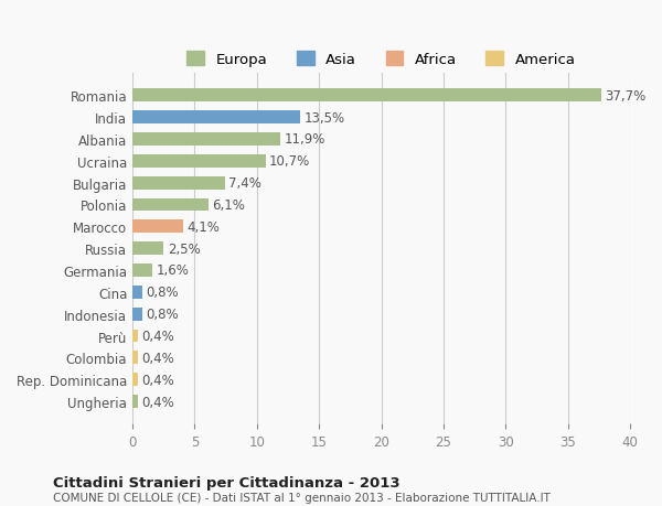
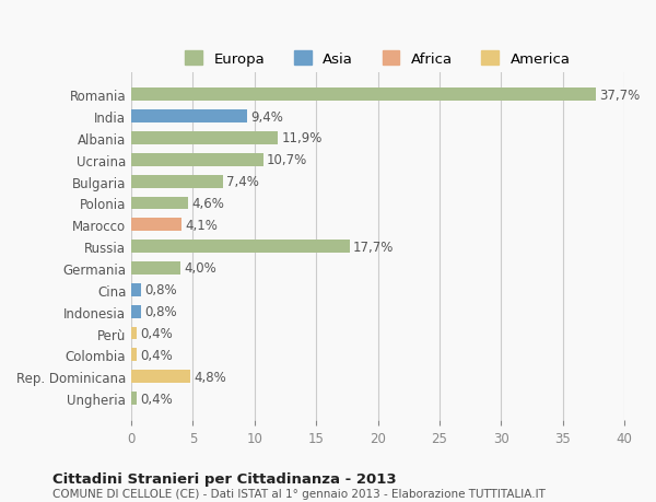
India: 13,5% -> 9,4%
Polonia: 6,1% -> 4,6%
Russia: 2,5% -> 17,7%
Germania: 1,6% -> 4,0%
Rep. Dominicana: 0,4% -> 4,8%
